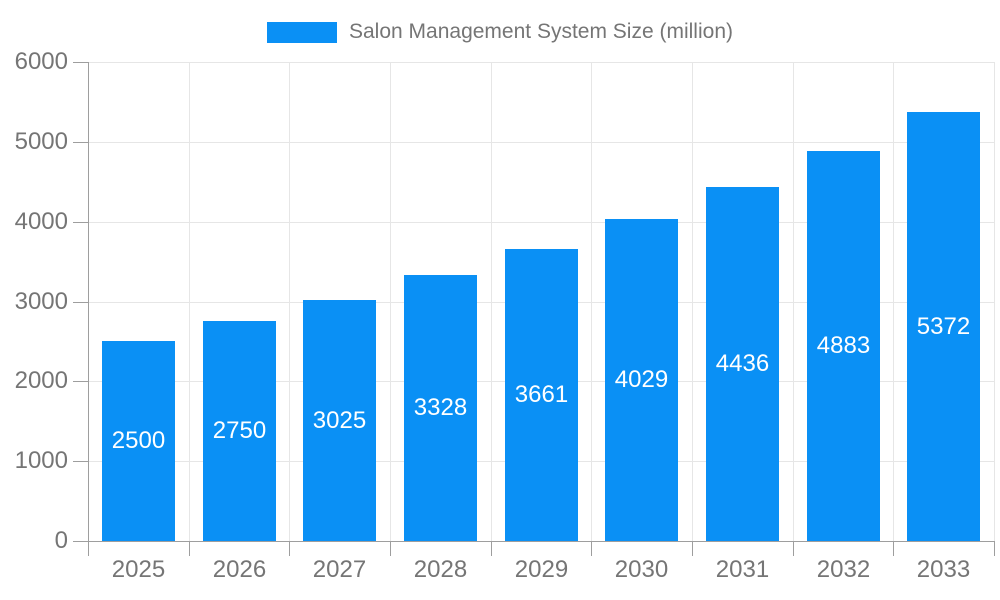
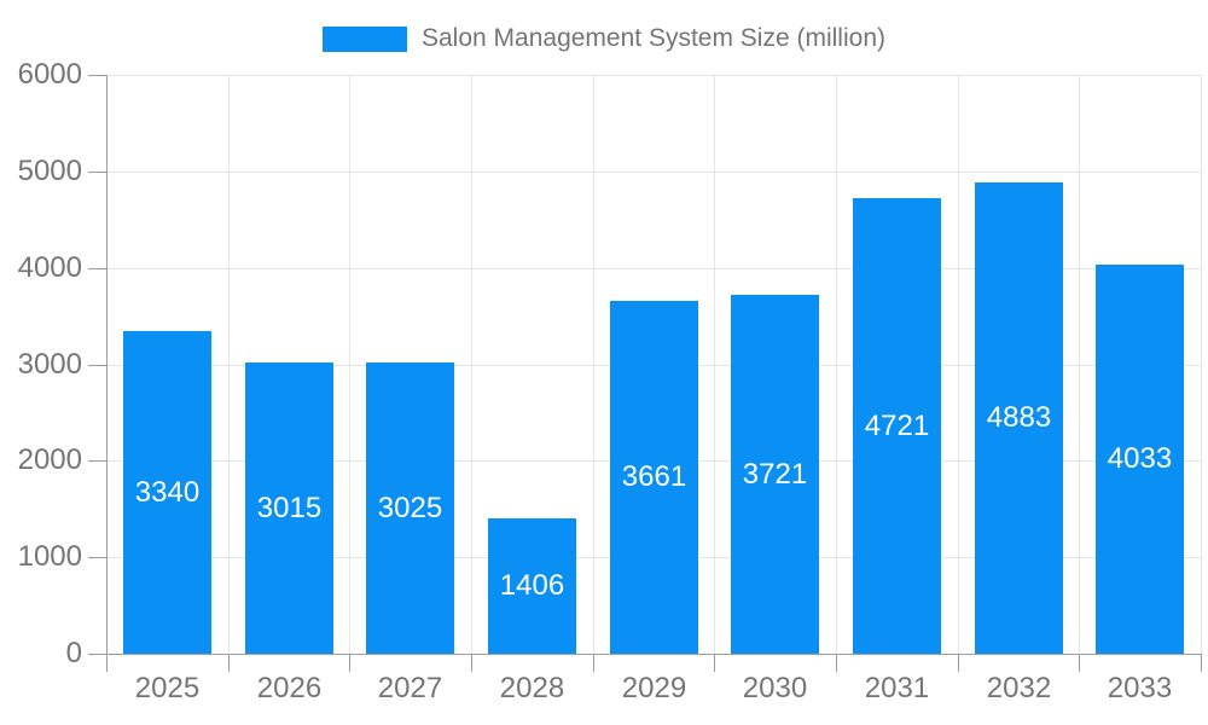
2025: 2500 -> 3340
2026: 2750 -> 3015
2028: 3328 -> 1406
2030: 4029 -> 3721
2031: 4436 -> 4721
2033: 5372 -> 4033
